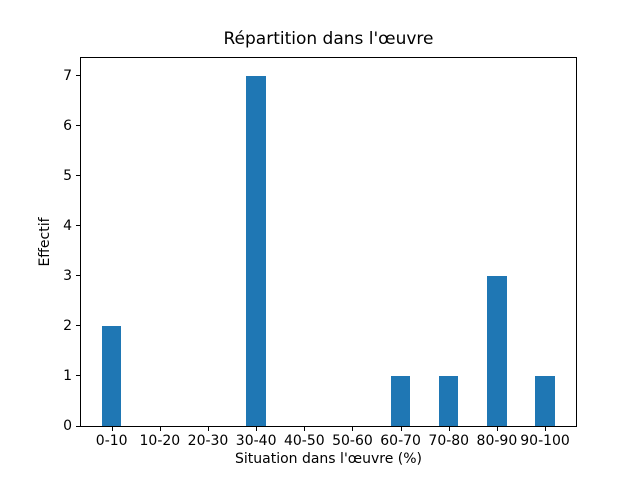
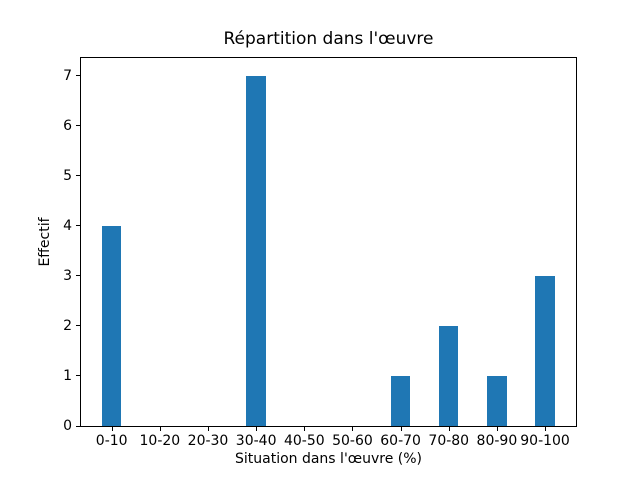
0-10: 2 -> 4
70-80: 1 -> 2
80-90: 3 -> 1
90-100: 1 -> 3
